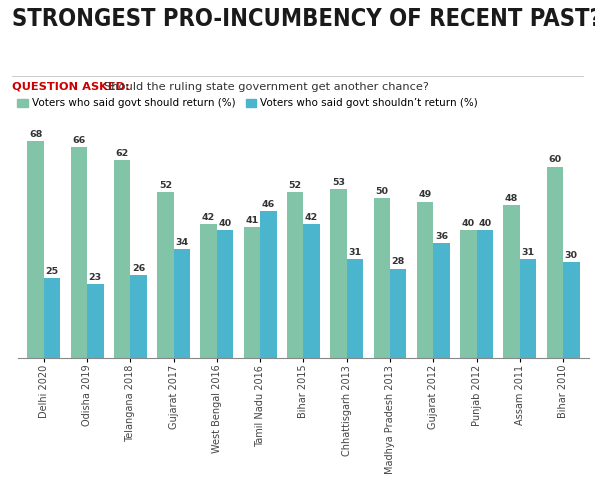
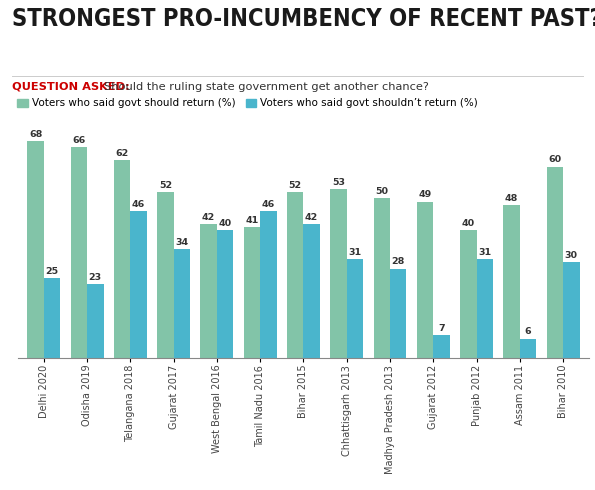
Voters who said govt shouldn’t return (%)/Telangana 2018: 26 -> 46
Voters who said govt shouldn’t return (%)/Gujarat 2012: 36 -> 7
Voters who said govt shouldn’t return (%)/Punjab 2012: 40 -> 31
Voters who said govt shouldn’t return (%)/Assam 2011: 31 -> 6
